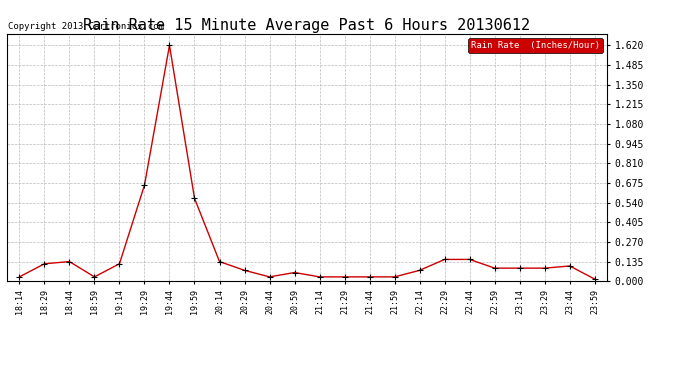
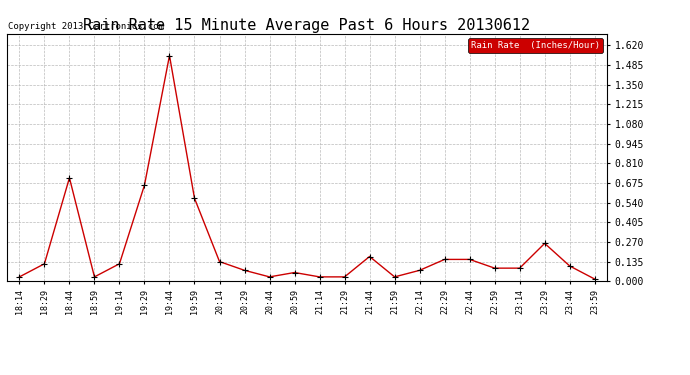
18:44: 0.14 -> 0.71
19:44: 1.62 -> 1.55
21:44: 0.03 -> 0.17
23:29: 0.09 -> 0.26
